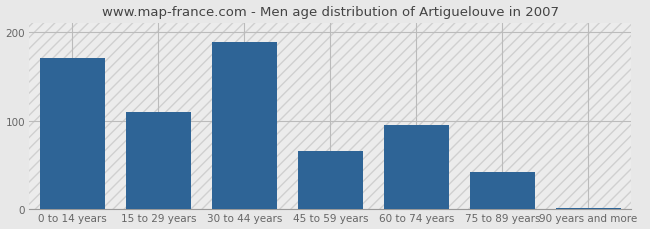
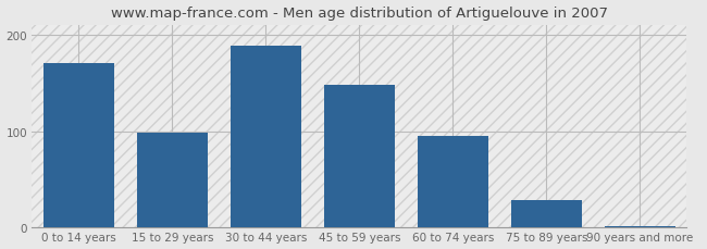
15 to 29 years: 110 -> 98
45 to 59 years: 66 -> 148
75 to 89 years: 42 -> 28
